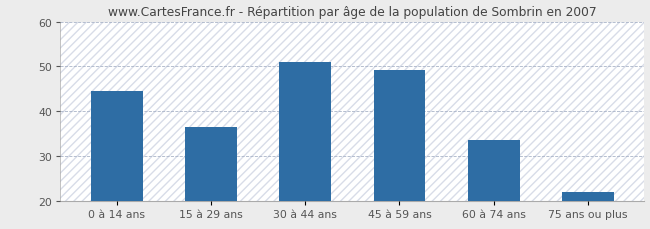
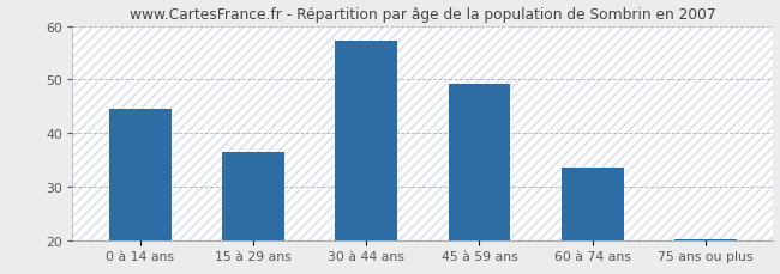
30 à 44 ans: 51.0 -> 57.3
75 ans ou plus: 22.0 -> 20.2
